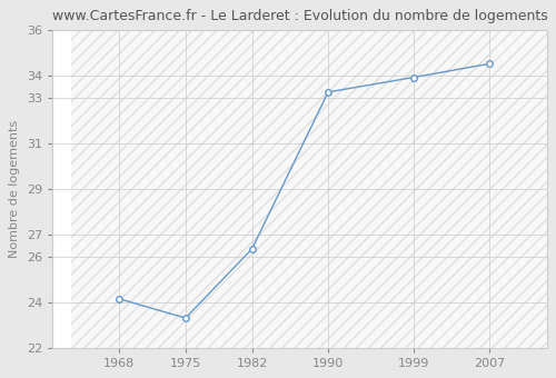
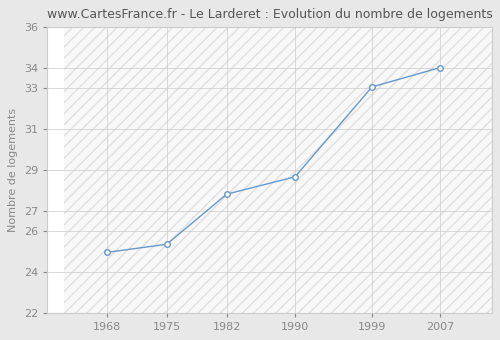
1968: 24.15 -> 24.95
1975: 23.30 -> 25.35
1982: 26.35 -> 27.80
1990: 33.25 -> 28.65
1999: 33.90 -> 33.05
2007: 34.50 -> 34.00
